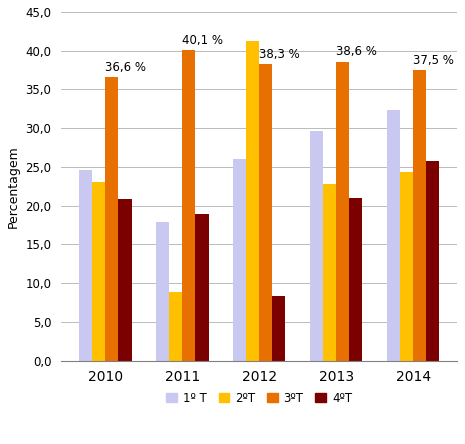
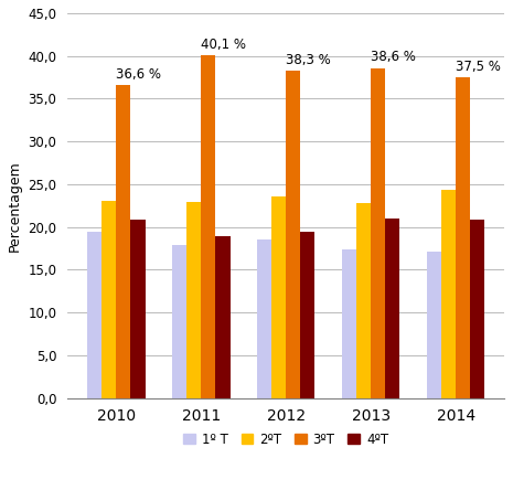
1º T/2010: 24,6 -> 19,4
2ºT/2011: 8,8 -> 22,9
1º T/2012: 26,0 -> 18,5
2ºT/2012: 41,2 -> 23,6
4ºT/2012: 8,4 -> 19,4
1º T/2013: 29,6 -> 17,4
1º T/2014: 32,4 -> 17,1
4ºT/2014: 25,8 -> 20,8
